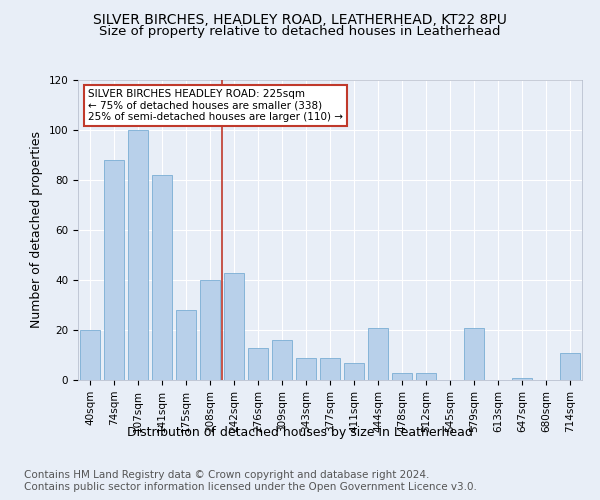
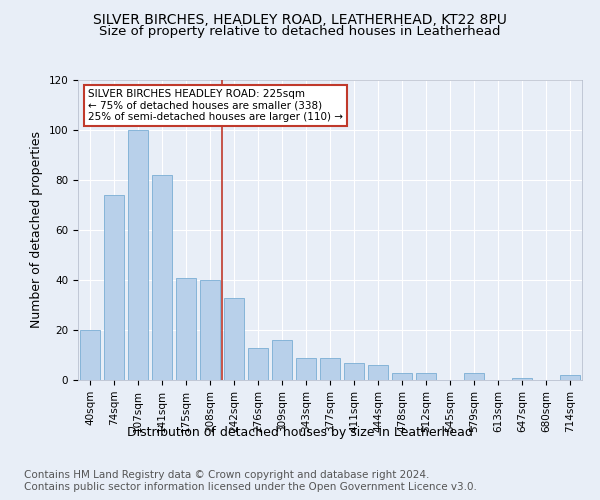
74sqm: 88 -> 74
175sqm: 28 -> 41
242sqm: 43 -> 33
444sqm: 21 -> 6
579sqm: 21 -> 3
714sqm: 11 -> 2
